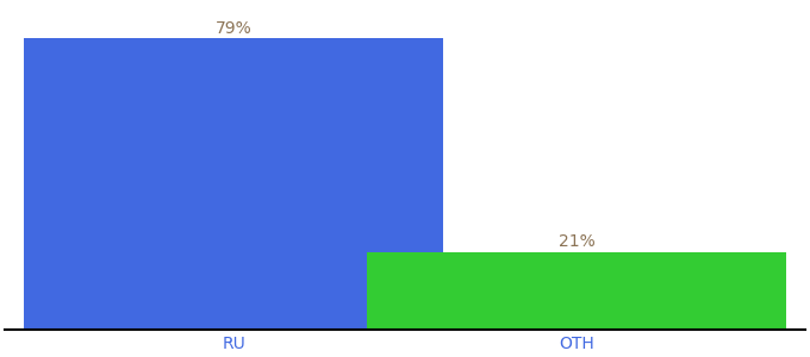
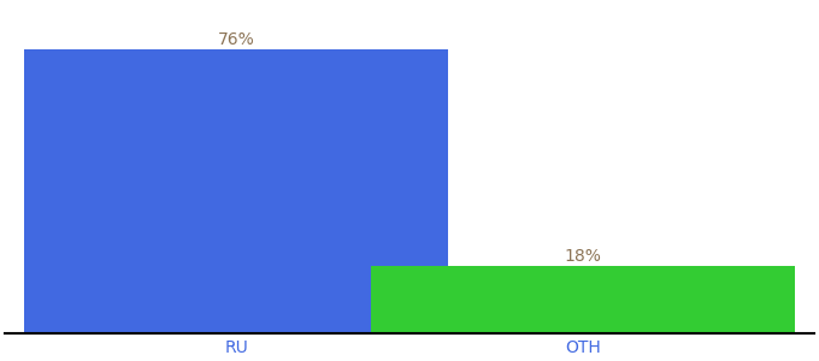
RU: 79% -> 76%
OTH: 21% -> 18%
